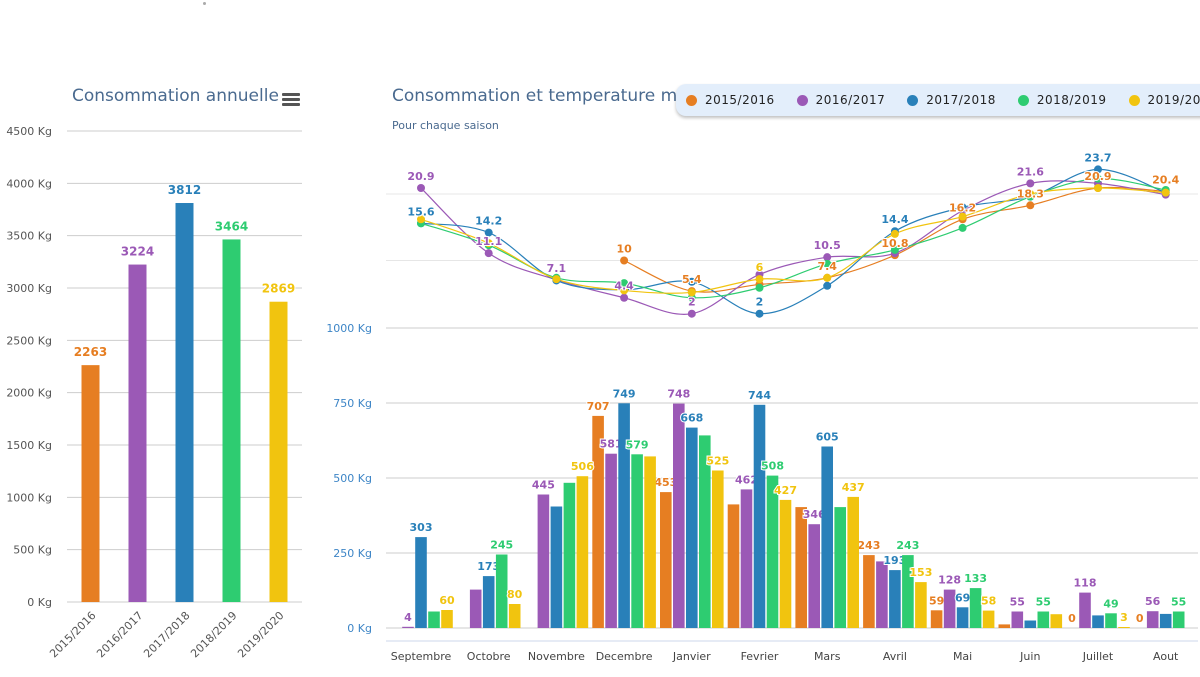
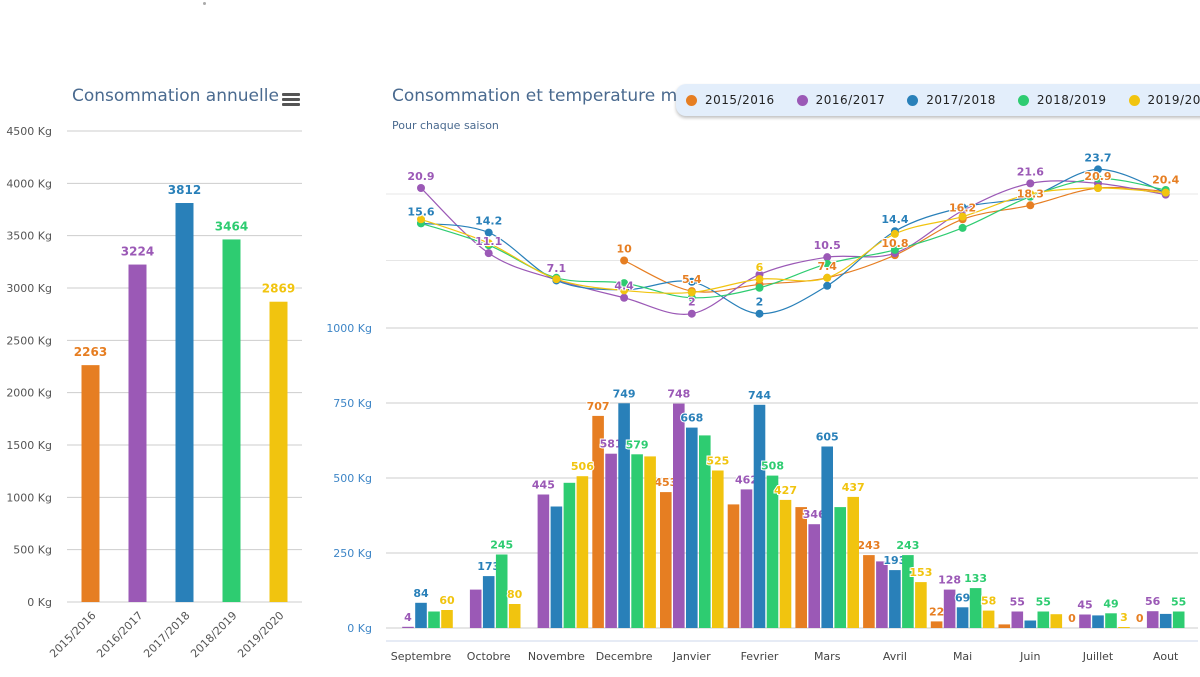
Consommation et temperature m/2017/2018/Septembre: 303 -> 84
Consommation et temperature m/2015/2016/Mai: 59 -> 22
Consommation et temperature m/2016/2017/Juillet: 118 -> 45
